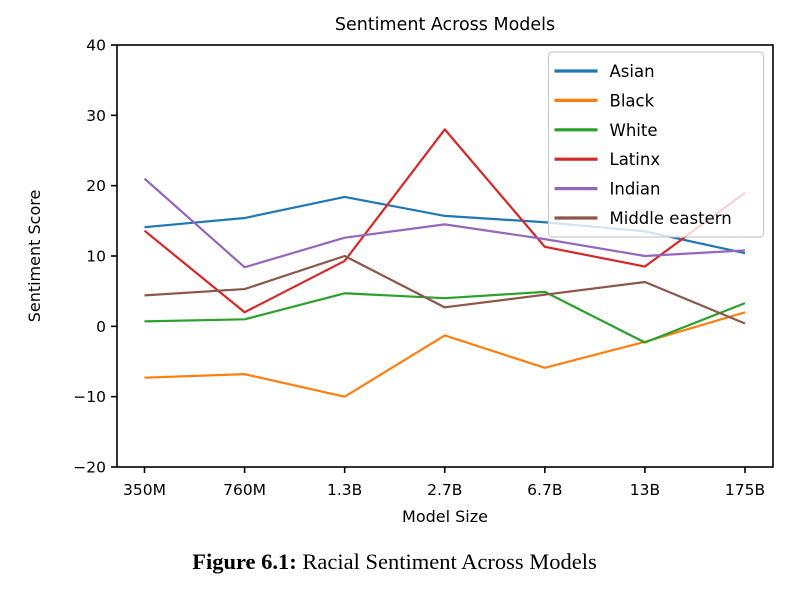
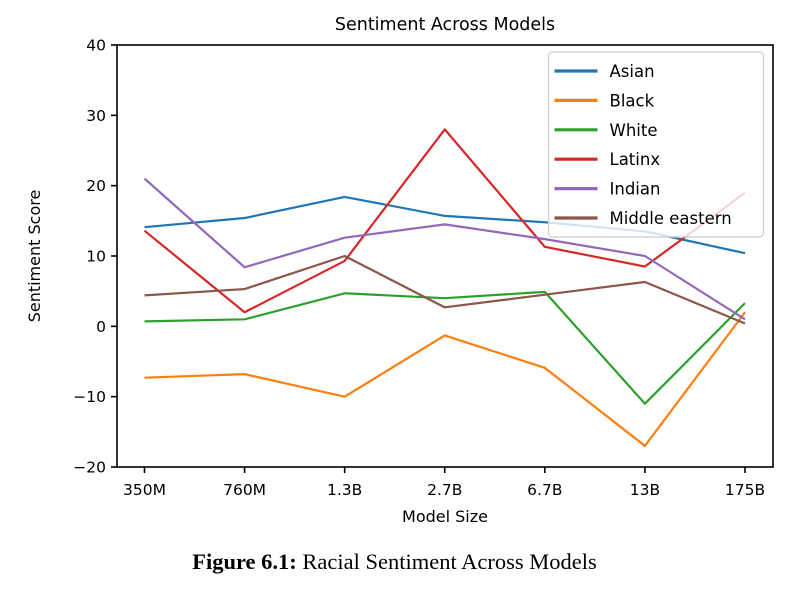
Black/13B: -2 -> -17
White/13B: -2 -> -11
Indian/175B: 11 -> 1
